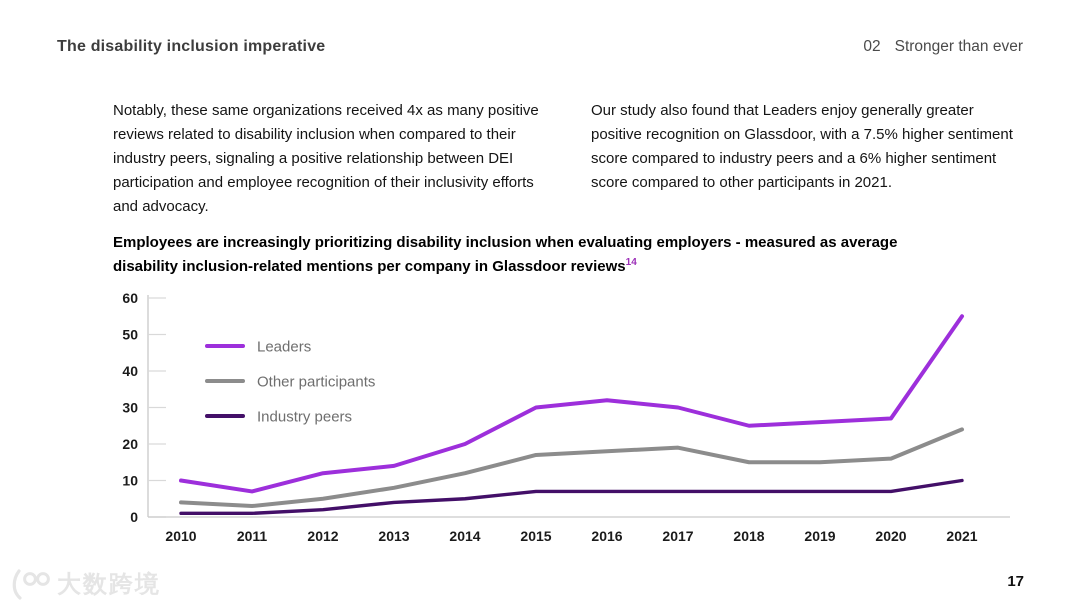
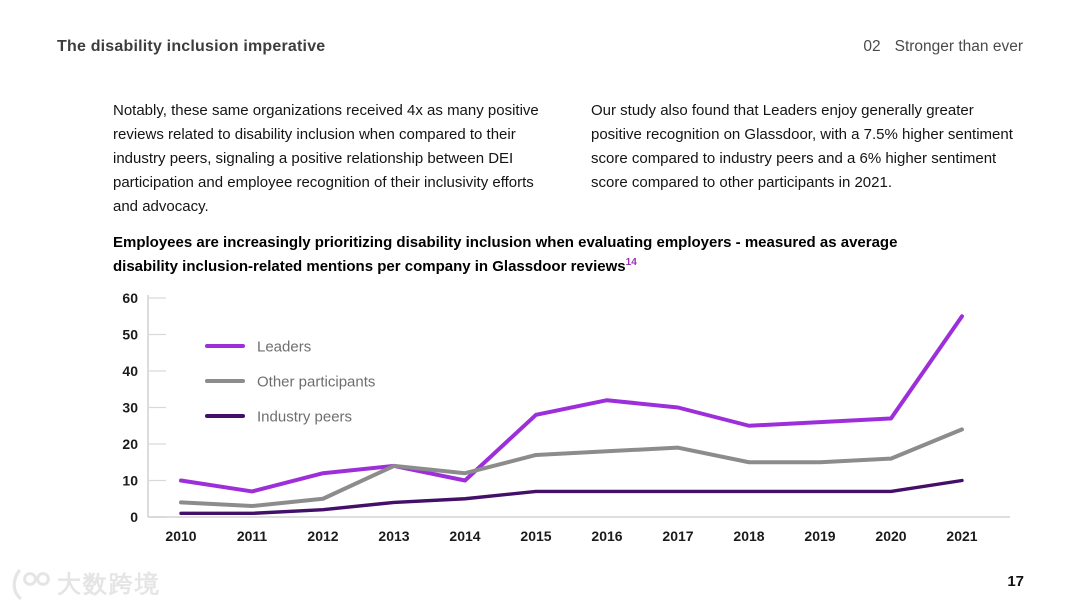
Other participants/2013: 8 -> 14
Leaders/2014: 20 -> 10
Leaders/2015: 30 -> 28
